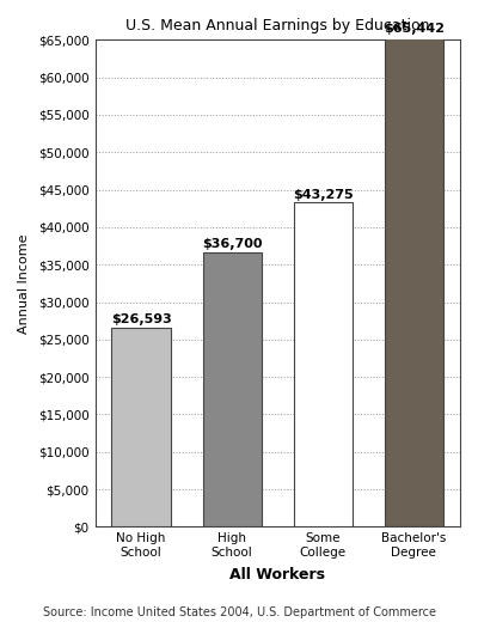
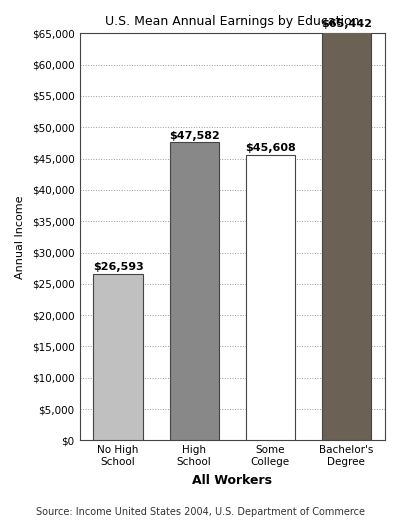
High School: $36,700 -> $47,582
Some College: $43,275 -> $45,608
